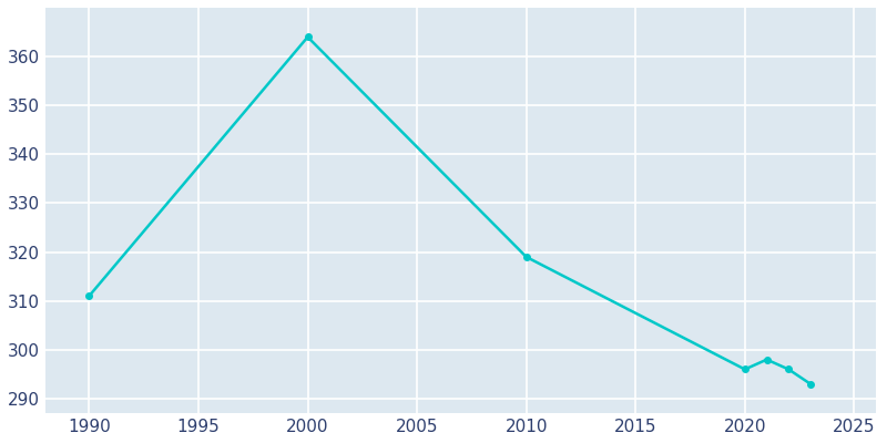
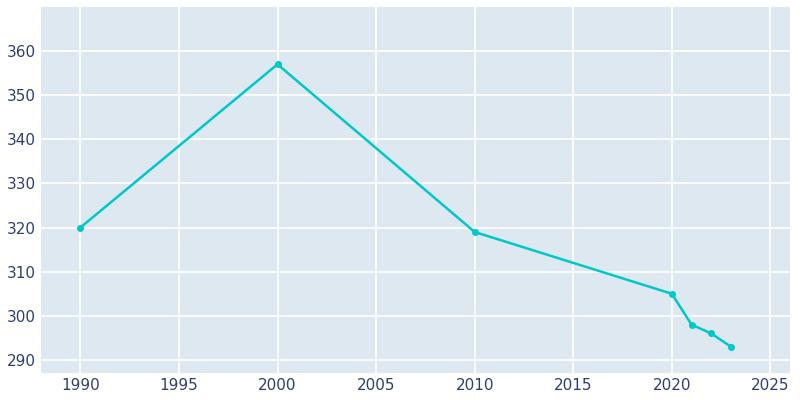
1990: 311 -> 320
2000: 364 -> 357
2020: 296 -> 305
